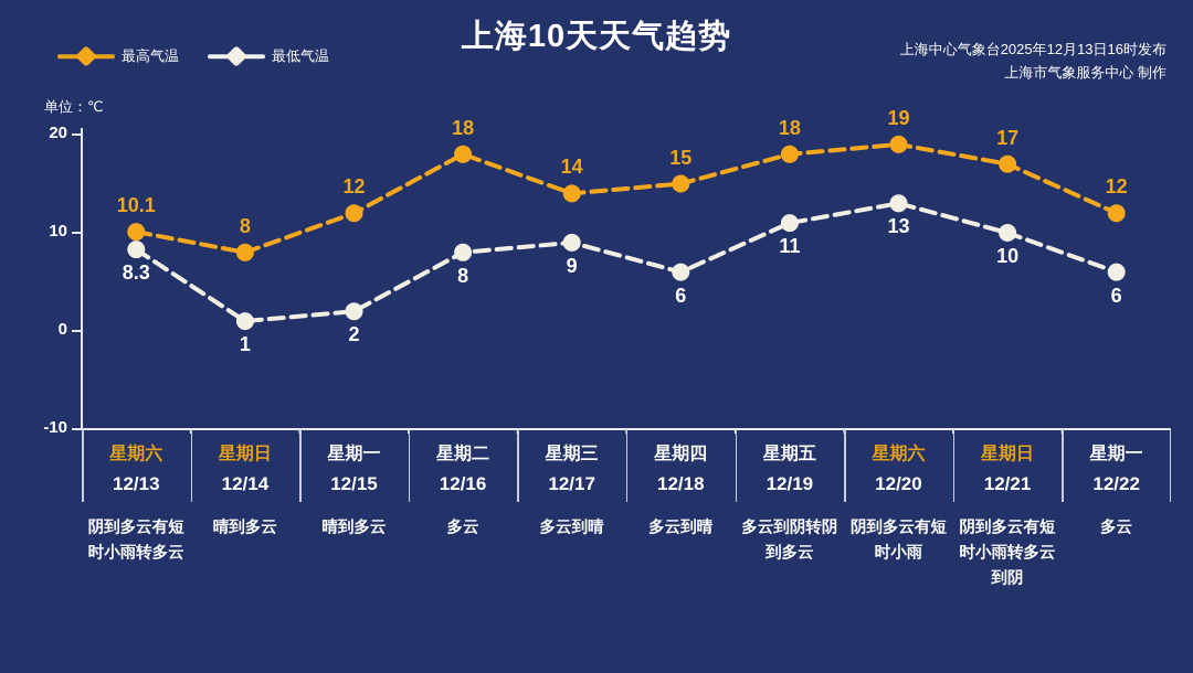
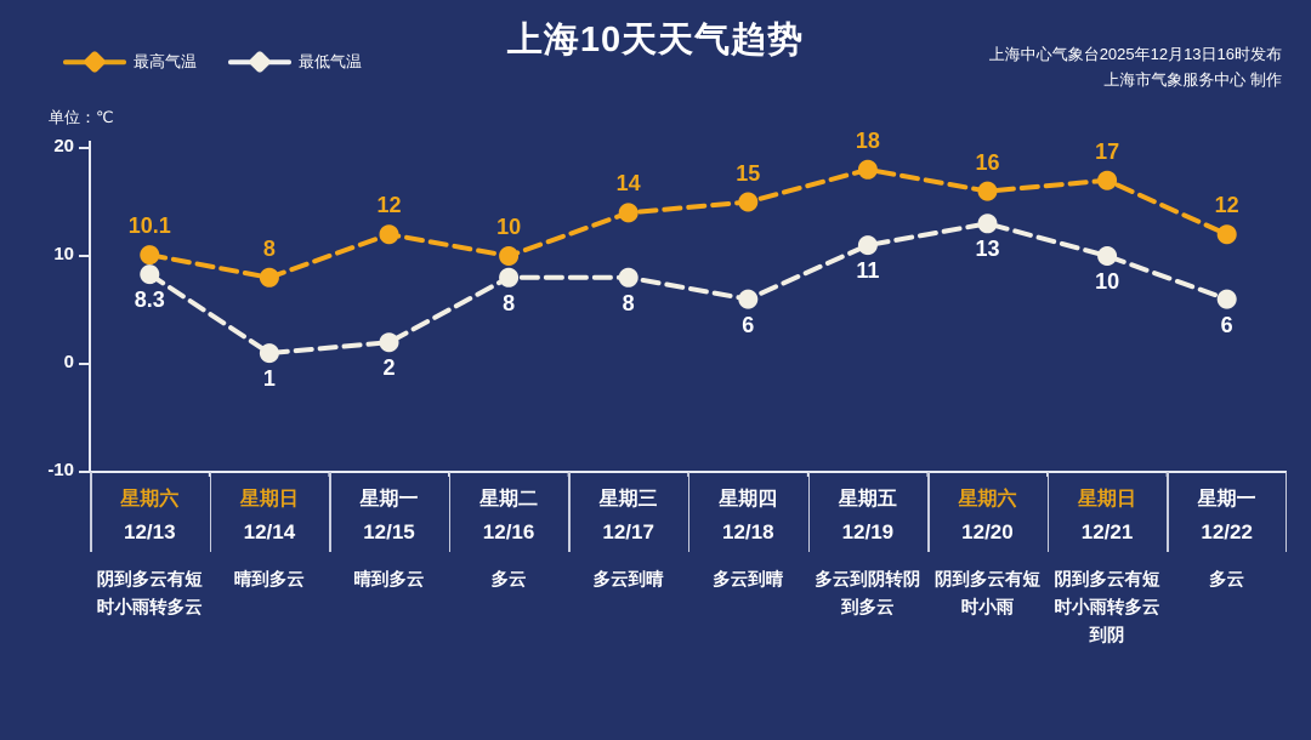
最高气温/12/16: 18 -> 10
最低气温/12/17: 9 -> 8
最高气温/12/20: 19 -> 16
